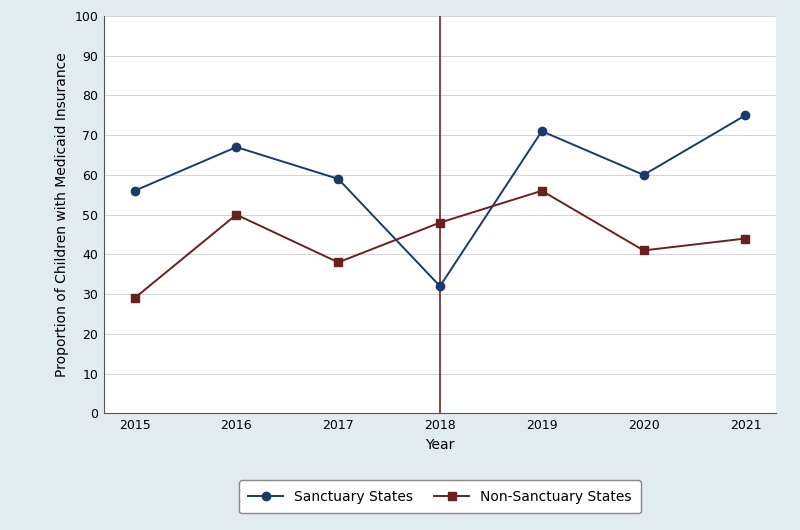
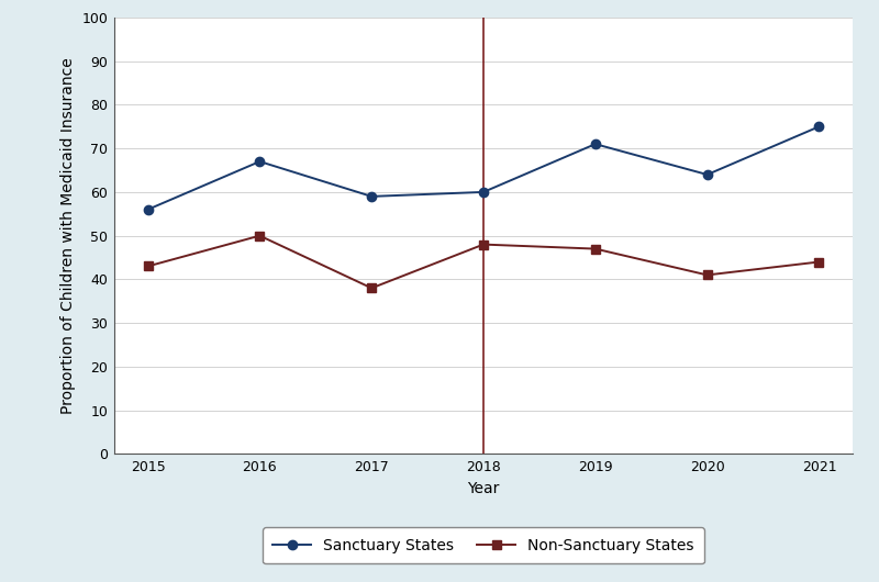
Non-Sanctuary States/2015: 29 -> 43
Sanctuary States/2018: 32 -> 60
Non-Sanctuary States/2019: 56 -> 47
Sanctuary States/2020: 60 -> 64
